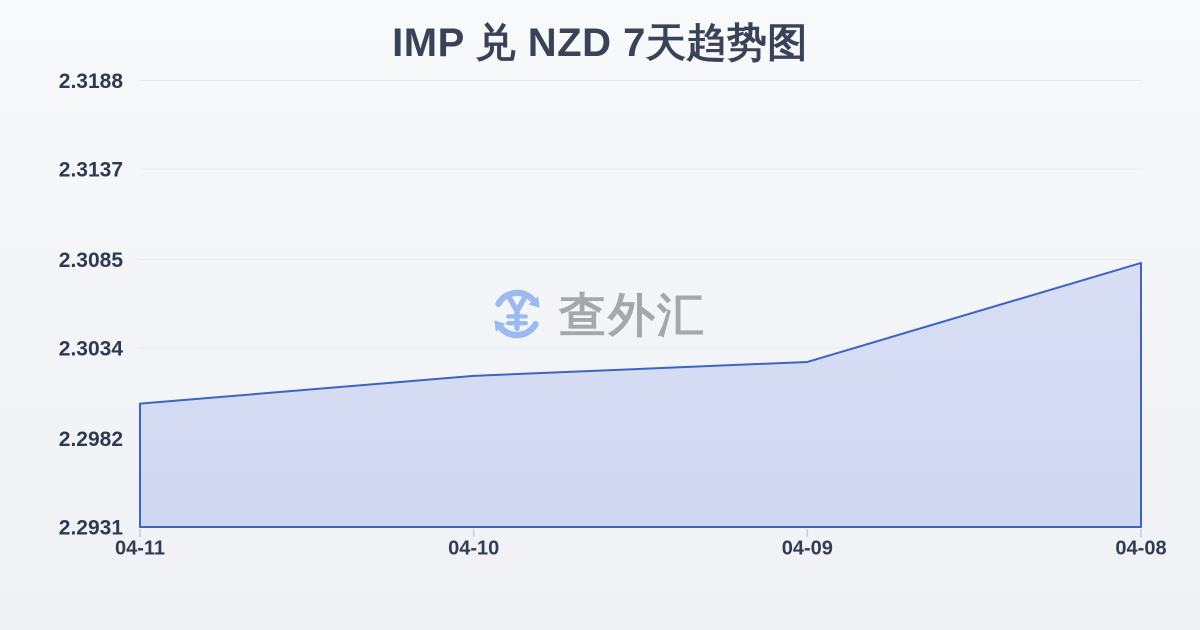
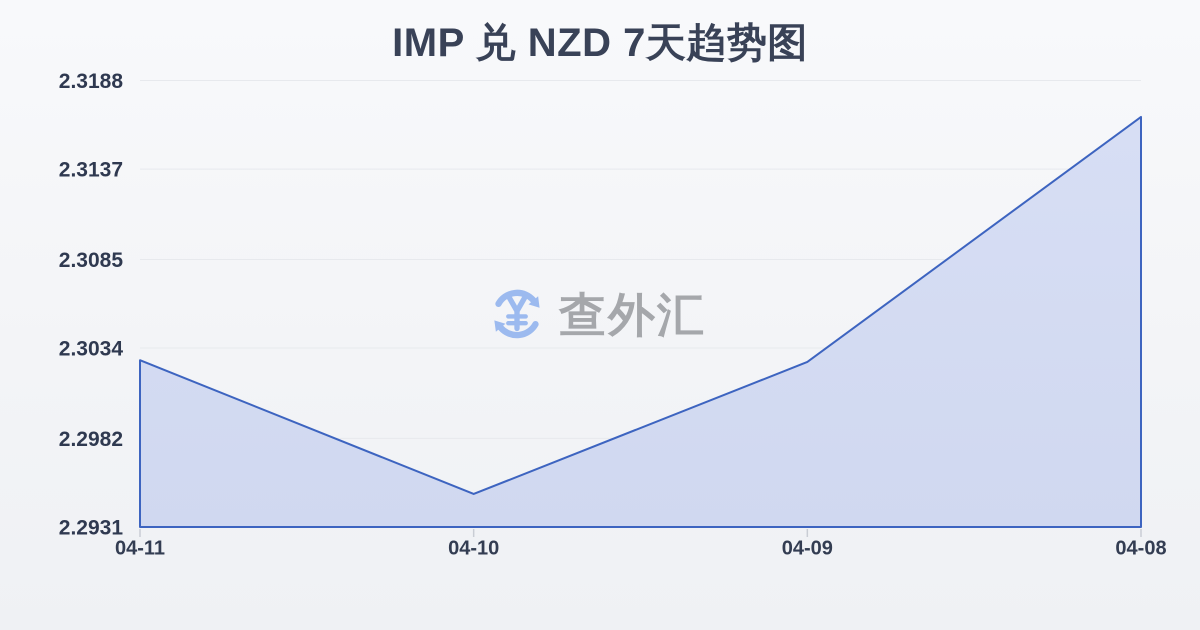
04-11: 2.3002 -> 2.3027
04-10: 2.3018 -> 2.2950
04-08: 2.3083 -> 2.3167
